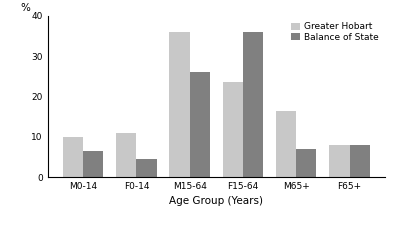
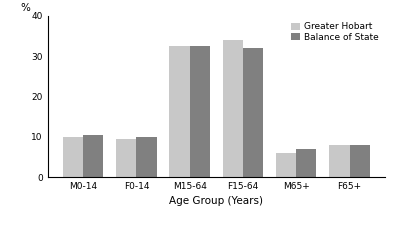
Balance of State/M0-14: 6.5 -> 10.5
Greater Hobart/F0-14: 11.0 -> 9.5
Balance of State/F0-14: 4.5 -> 10.0
Greater Hobart/M15-64: 36.0 -> 32.5
Balance of State/M15-64: 26.0 -> 32.5
Greater Hobart/F15-64: 23.5 -> 34.0
Balance of State/F15-64: 36.0 -> 32.0
Greater Hobart/M65+: 16.5 -> 6.0
